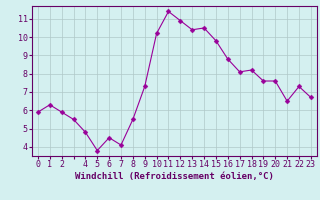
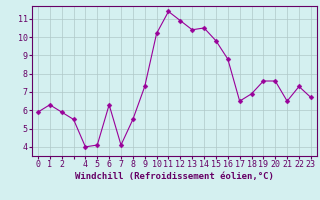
4: 4.8 -> 4.0
5: 3.8 -> 4.1
6: 4.5 -> 6.3
17: 8.1 -> 6.5
18: 8.2 -> 6.9
